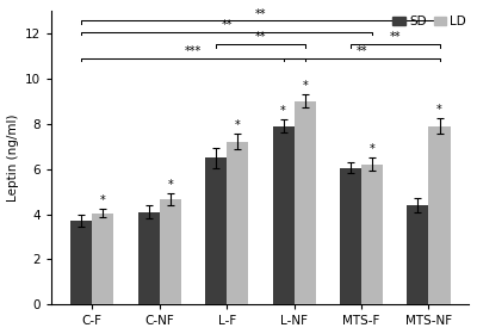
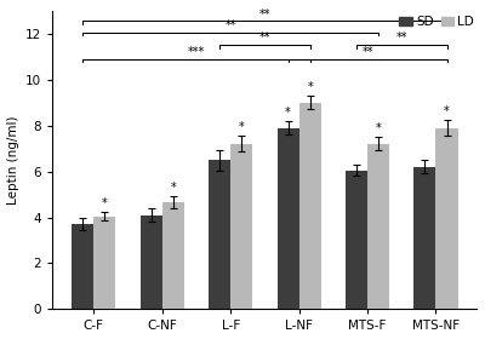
LD/MTS-F: 6.2 -> 7.2
SD/MTS-NF: 4.4 -> 6.2
